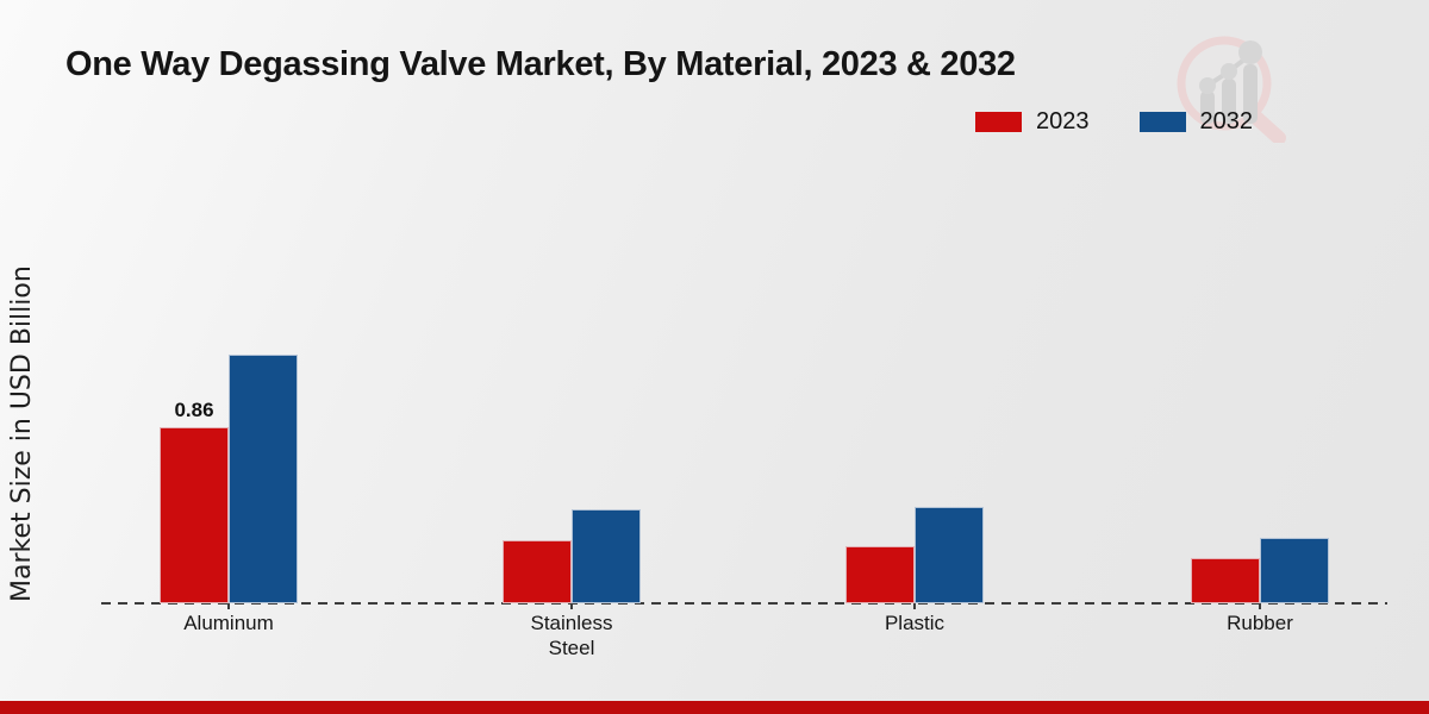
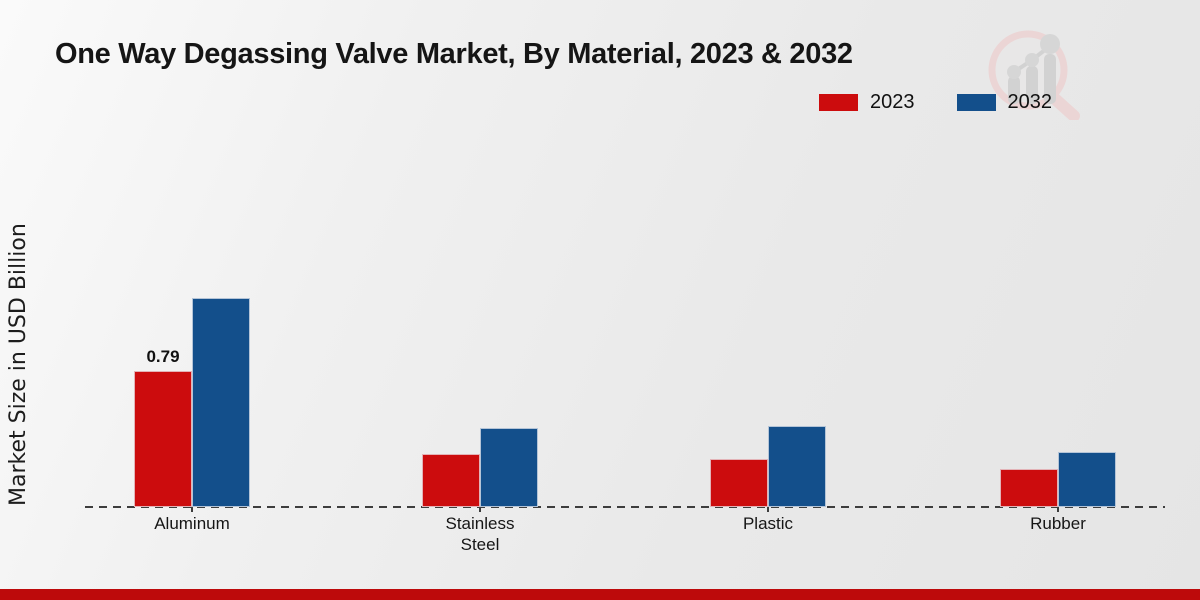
2023/Aluminum: 0.86 -> 0.79
